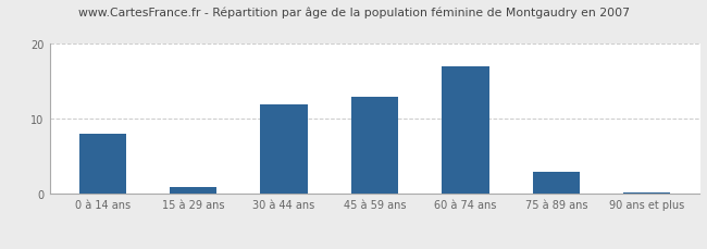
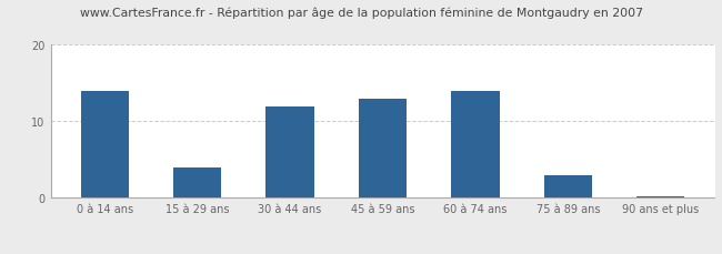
0 à 14 ans: 8.0 -> 14.0
15 à 29 ans: 1.0 -> 4.0
60 à 74 ans: 17.0 -> 14.0
